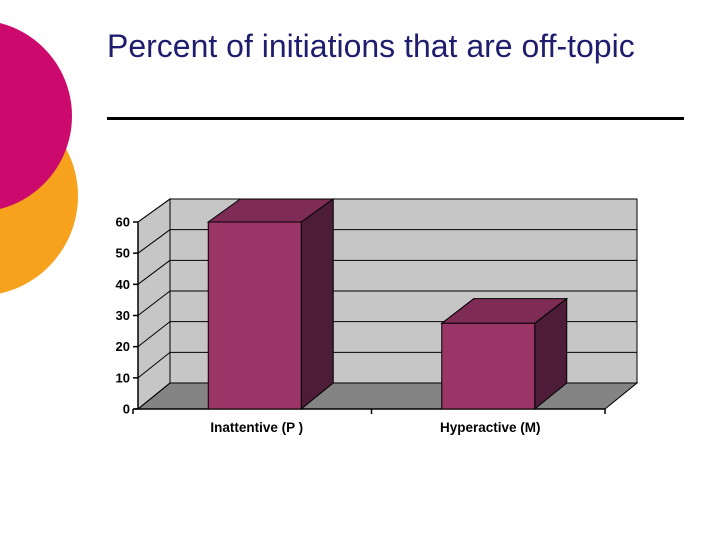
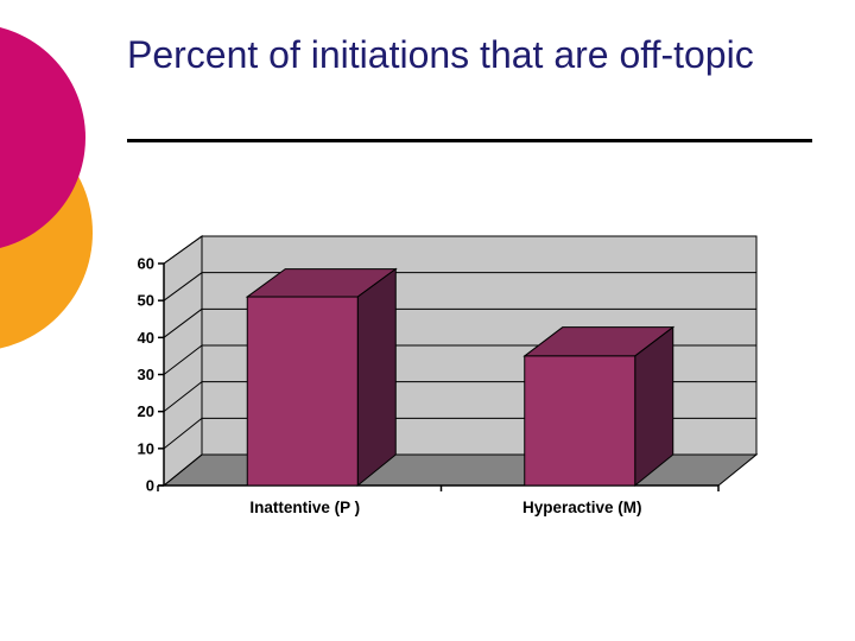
Inattentive (P ): 60 -> 51
Hyperactive (M): 28 -> 35
